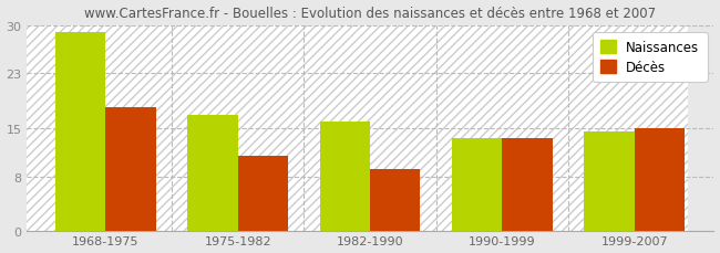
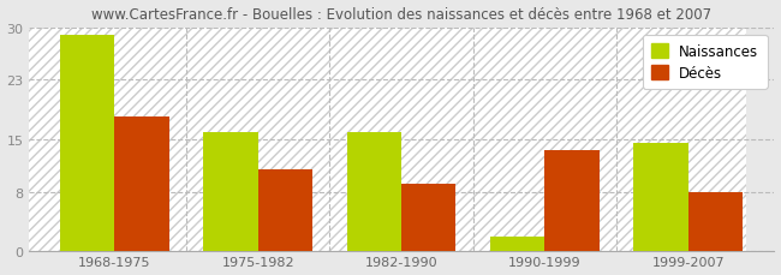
Naissances/1975-1982: 17.0 -> 16.0
Naissances/1990-1999: 13.5 -> 2.0
Décès/1999-2007: 15.0 -> 8.0
